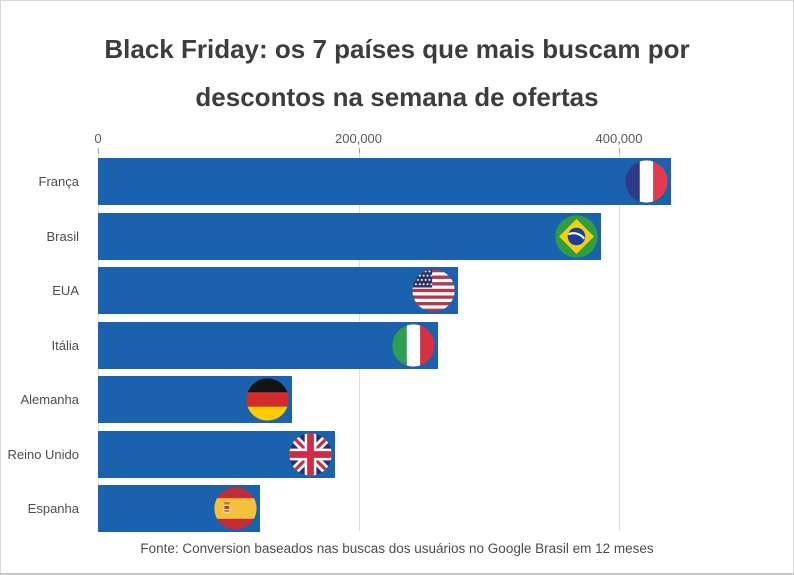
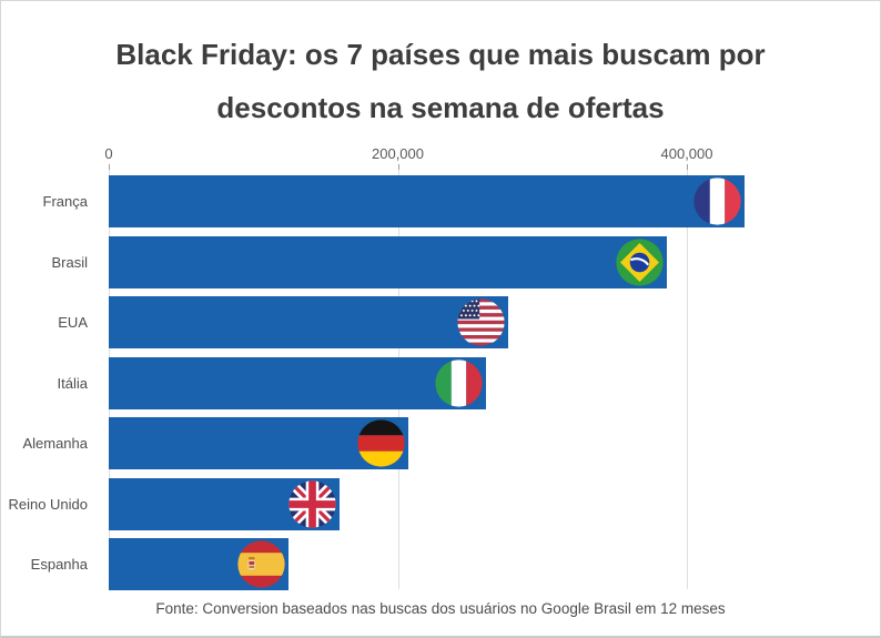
Alemanha: 149000 -> 207000
Reino Unido: 182000 -> 160000
